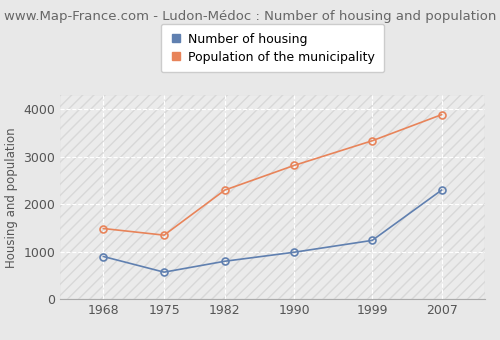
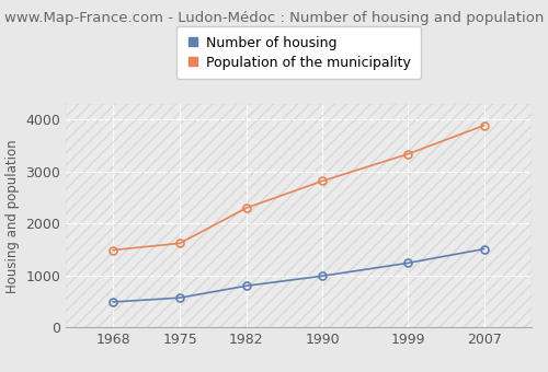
Number of housing/1968: 900 -> 490
Population of the municipality/1975: 1350 -> 1620
Number of housing/2007: 2300 -> 1510
